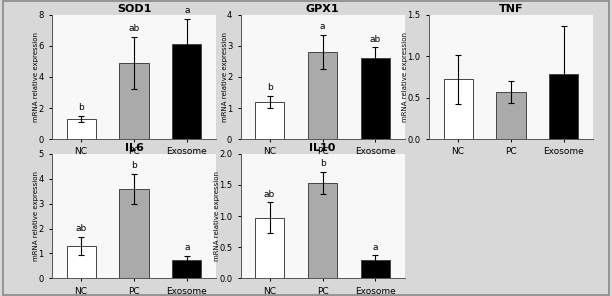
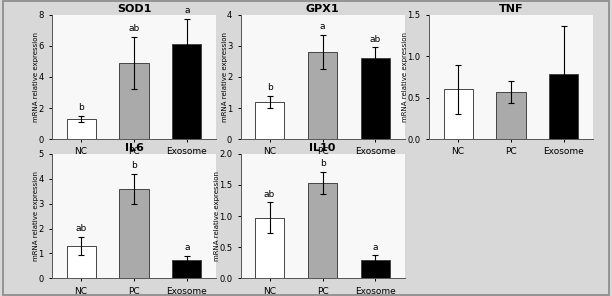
TNF/NC: 0.72 -> 0.60
